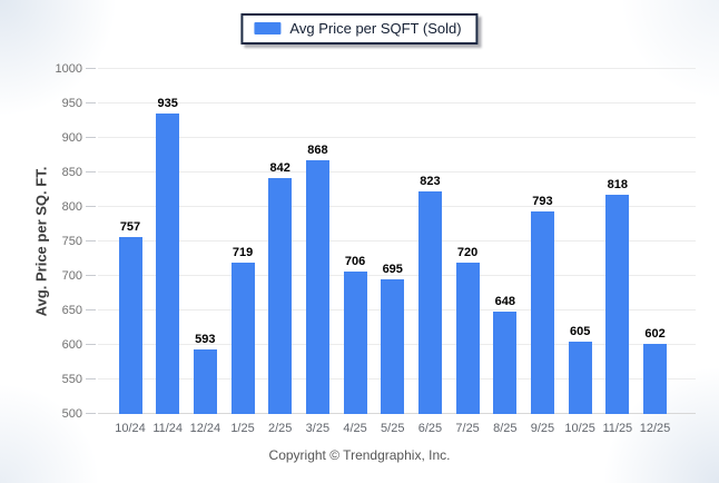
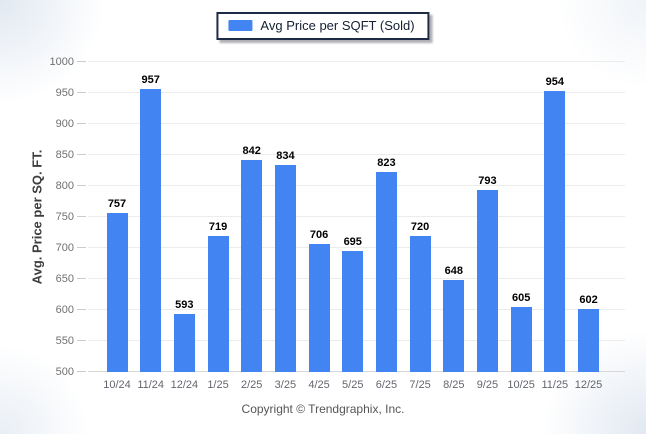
11/24: 935 -> 957
3/25: 868 -> 834
11/25: 818 -> 954
